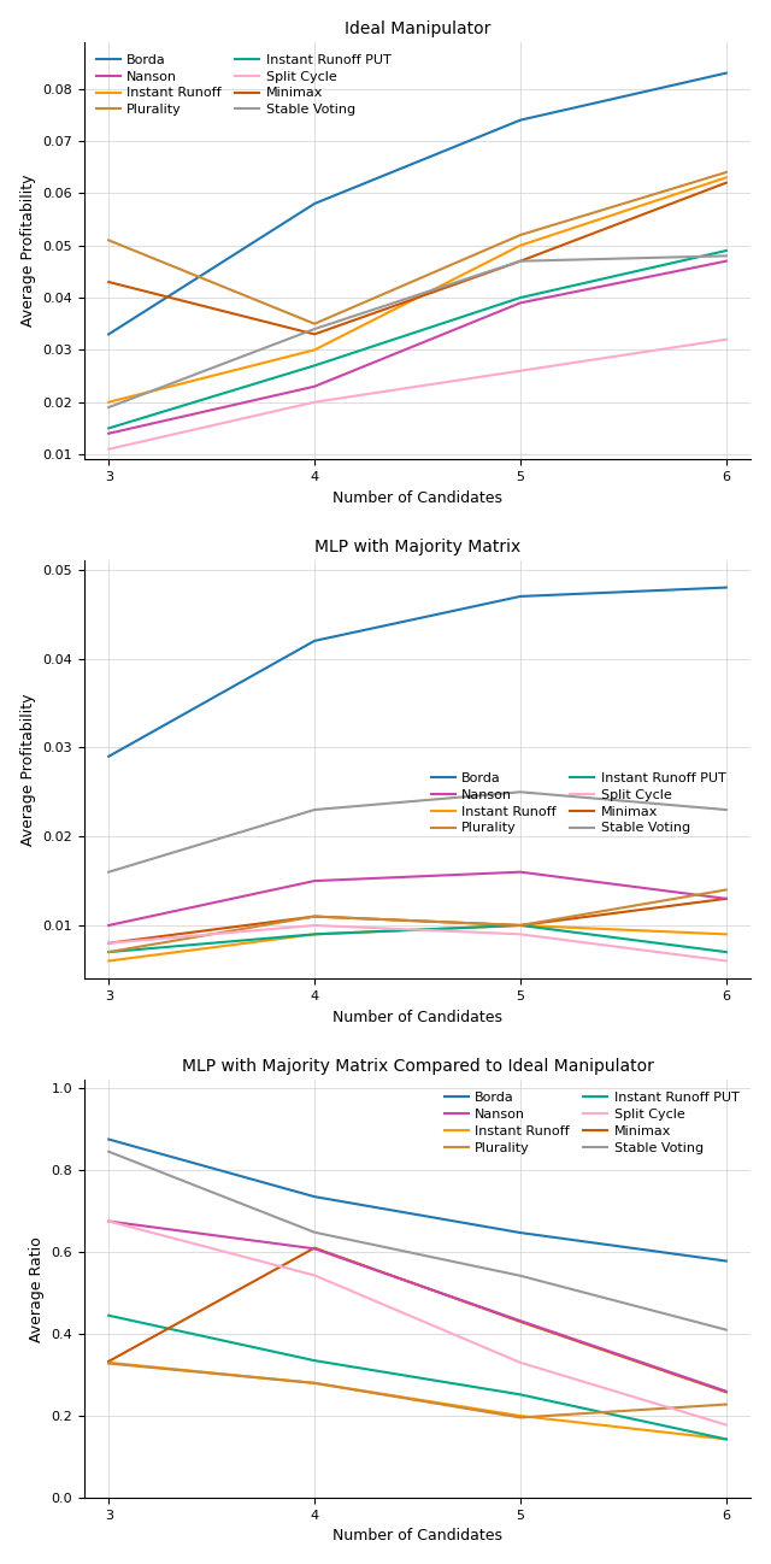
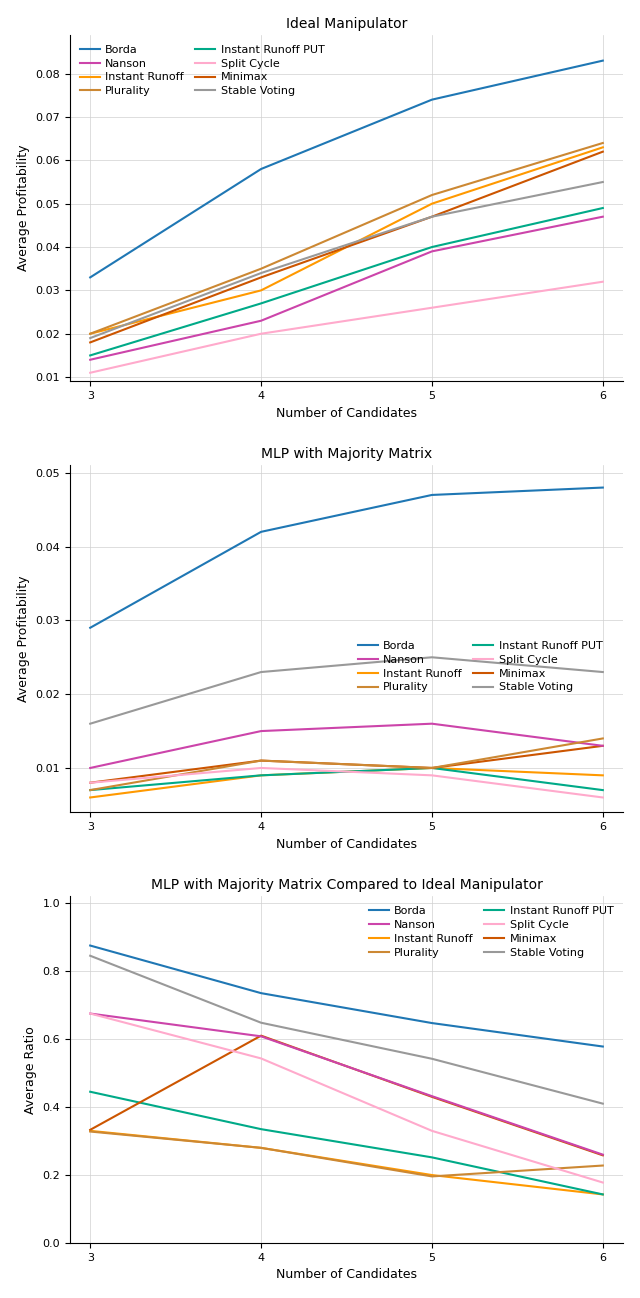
Ideal Manipulator/Minimax/3: 0.043 -> 0.018
Ideal Manipulator/Plurality/3: 0.051 -> 0.020
Ideal Manipulator/Stable Voting/6: 0.048 -> 0.055
